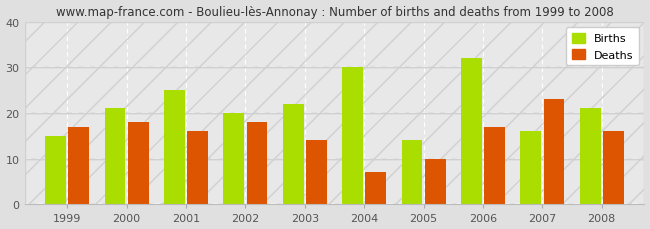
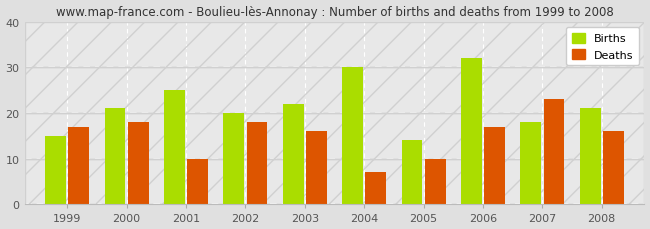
Deaths/2001: 16 -> 10
Deaths/2003: 14 -> 16
Births/2007: 16 -> 18
